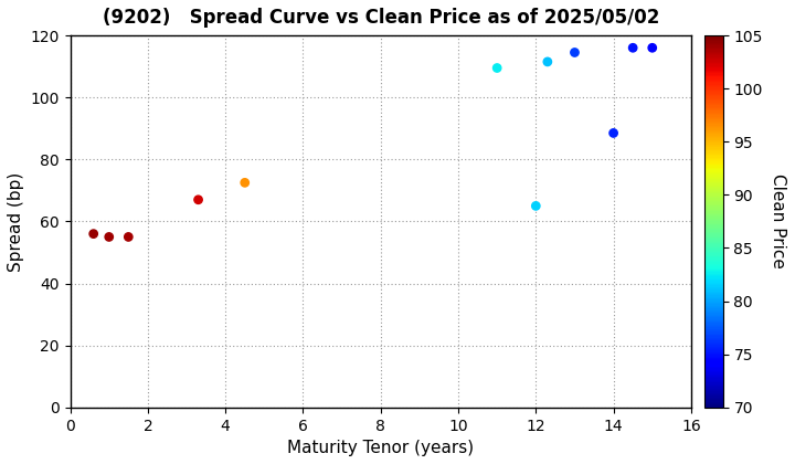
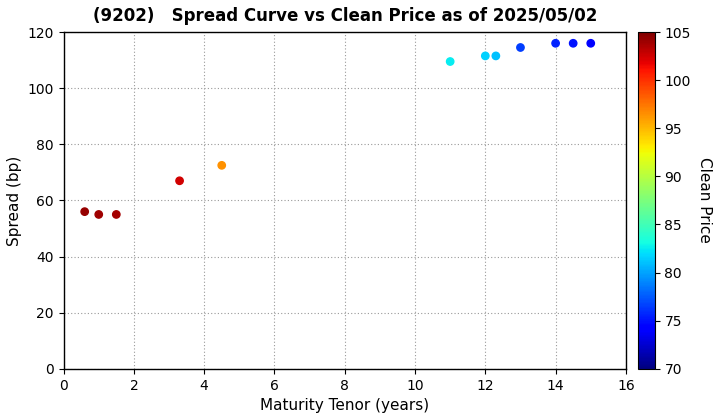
12: 65.0 -> 111.5
14: 88.5 -> 116.0
